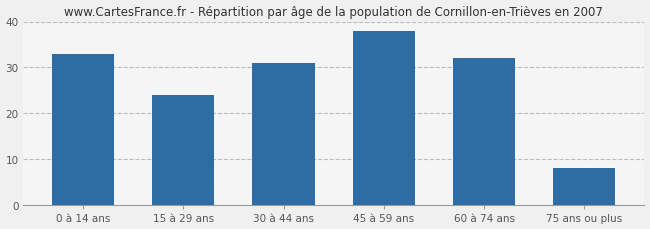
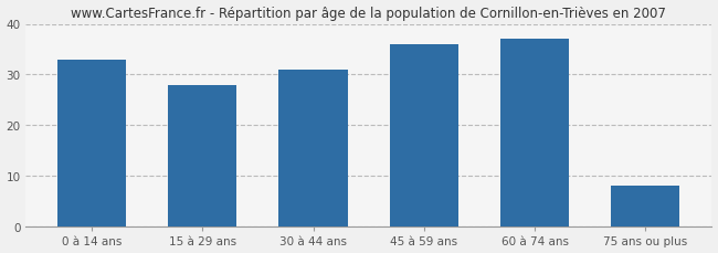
15 à 29 ans: 24 -> 28
45 à 59 ans: 38 -> 36
60 à 74 ans: 32 -> 37
